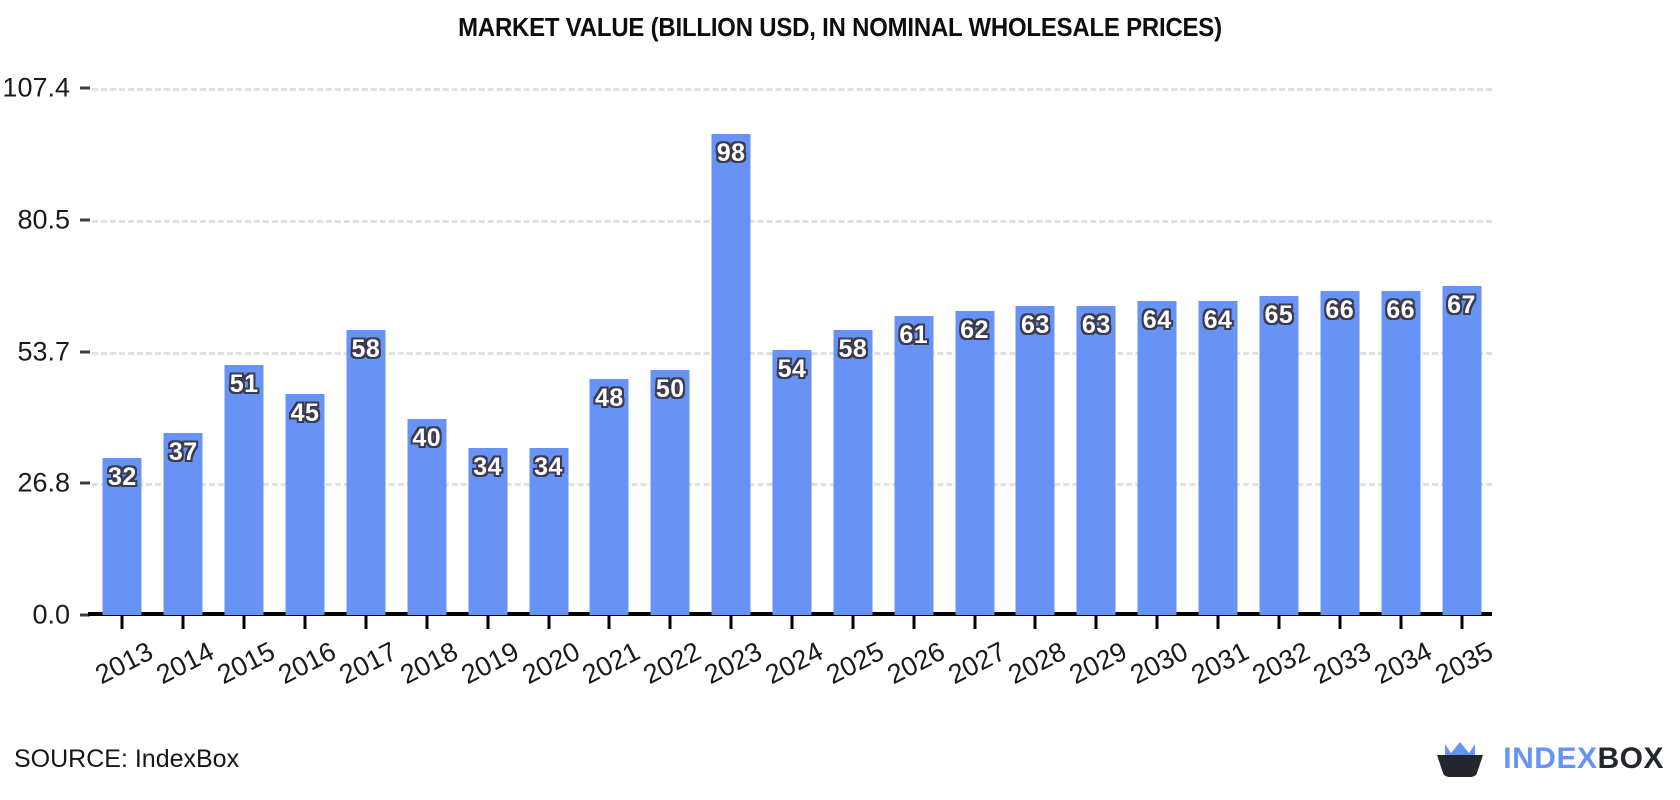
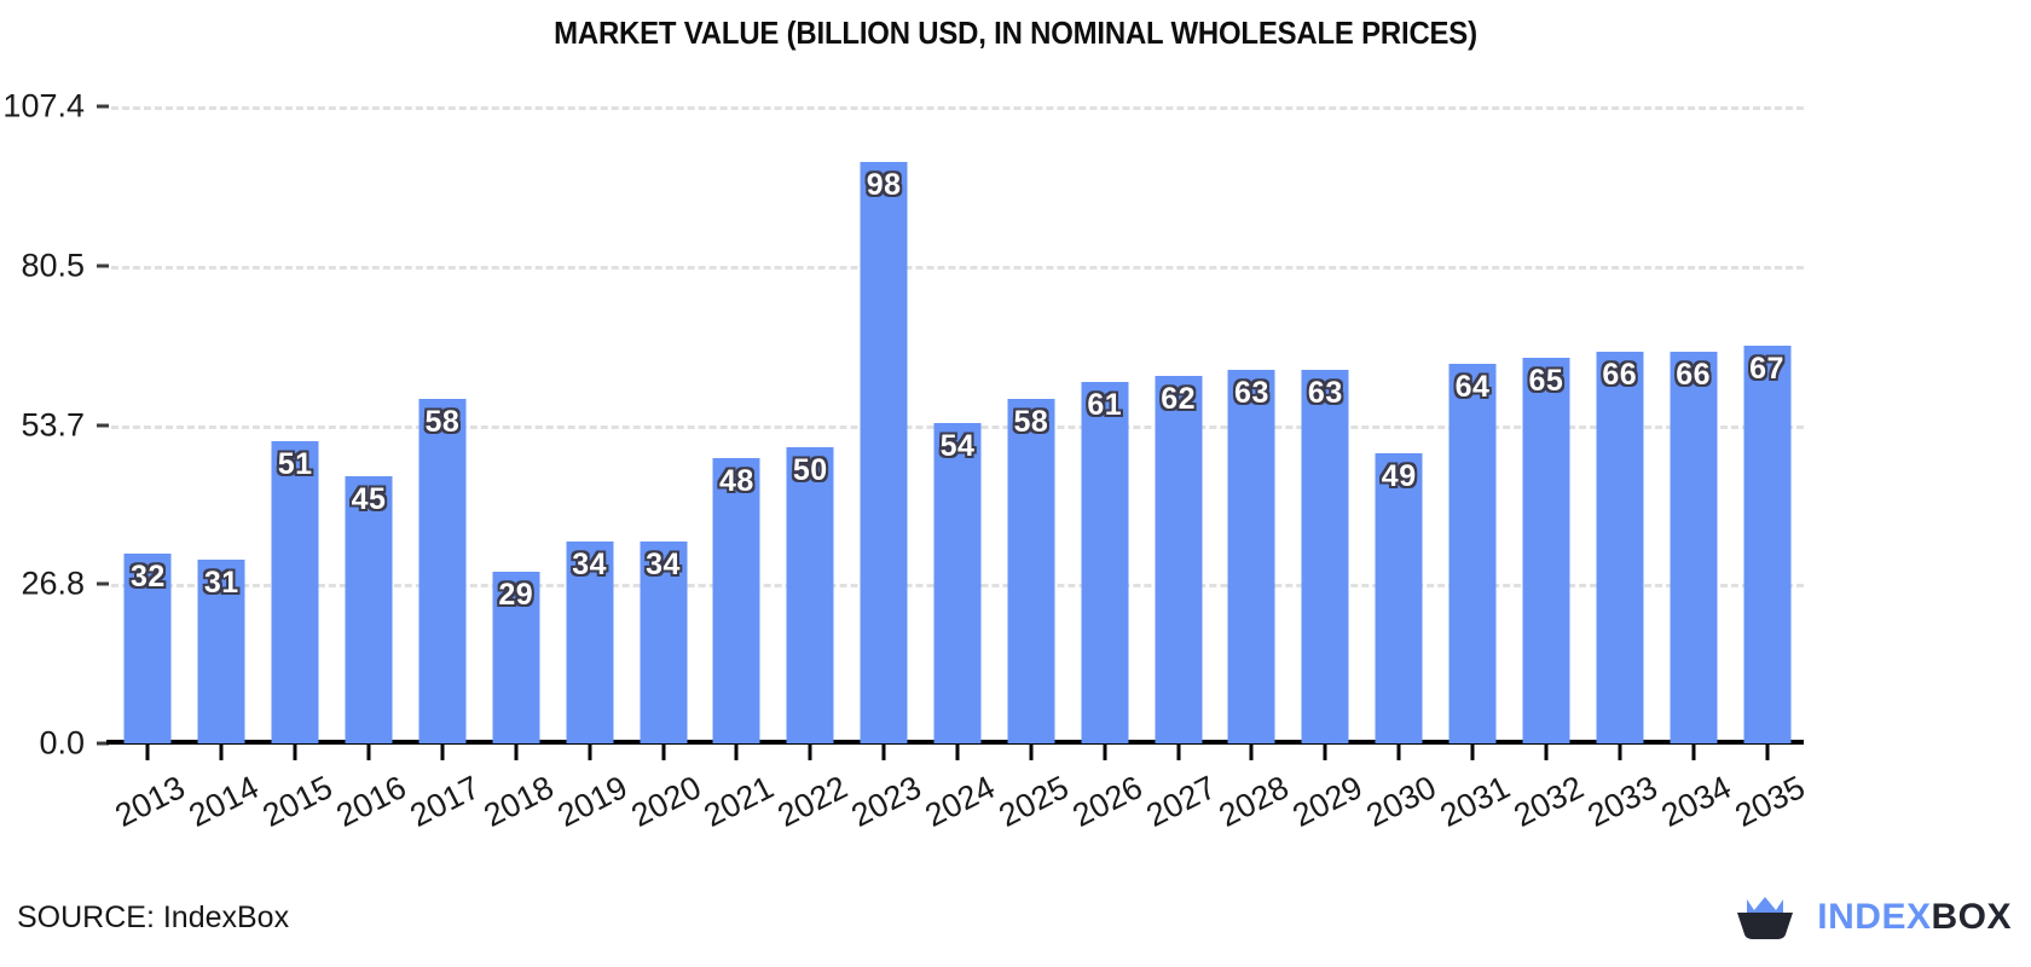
2014: 37 -> 31
2018: 40 -> 29
2030: 64 -> 49
